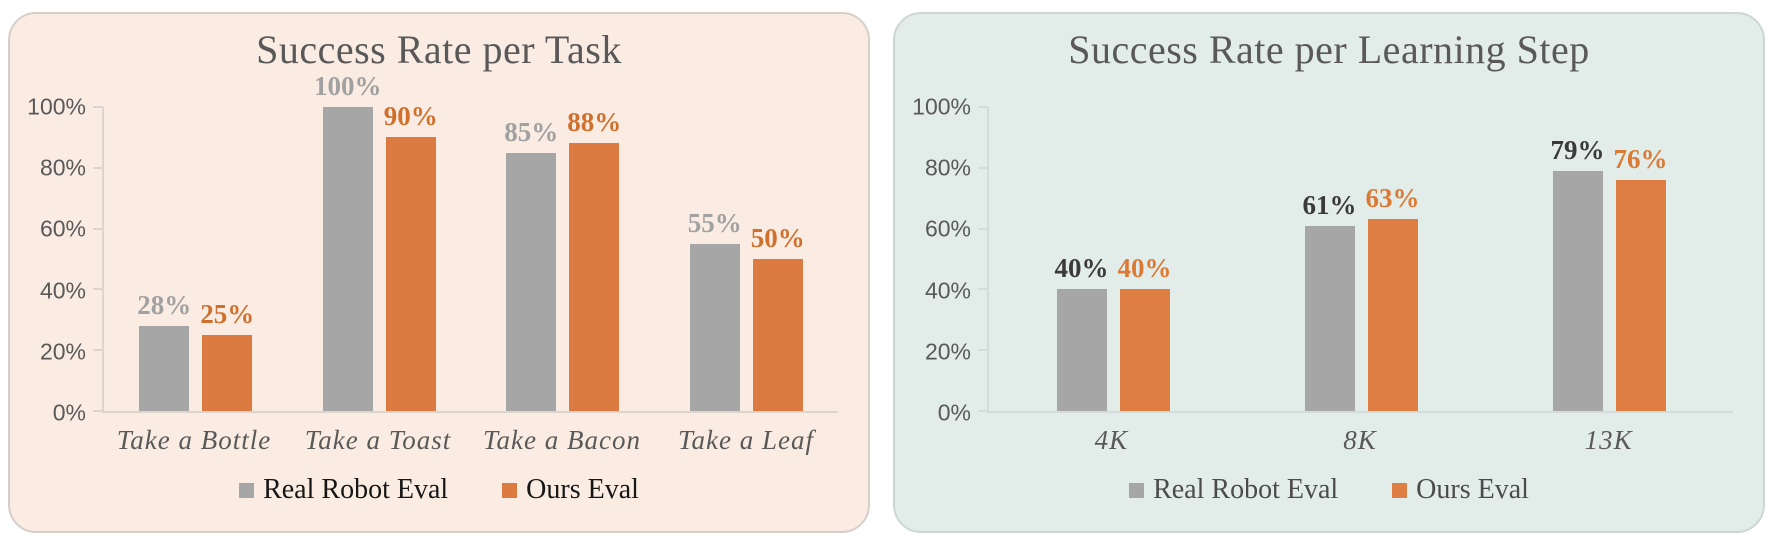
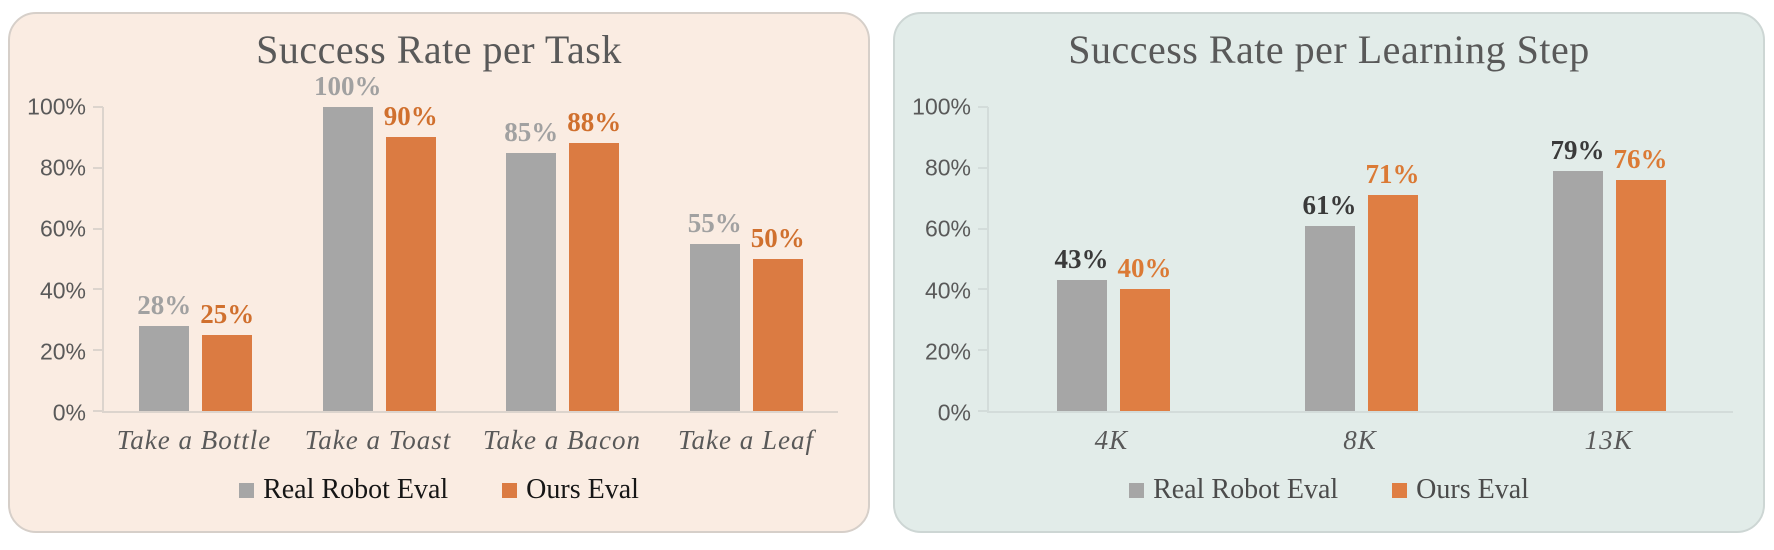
Success Rate per Learning Step/Real Robot Eval/4K: 40% -> 43%
Success Rate per Learning Step/Ours Eval/8K: 63% -> 71%
